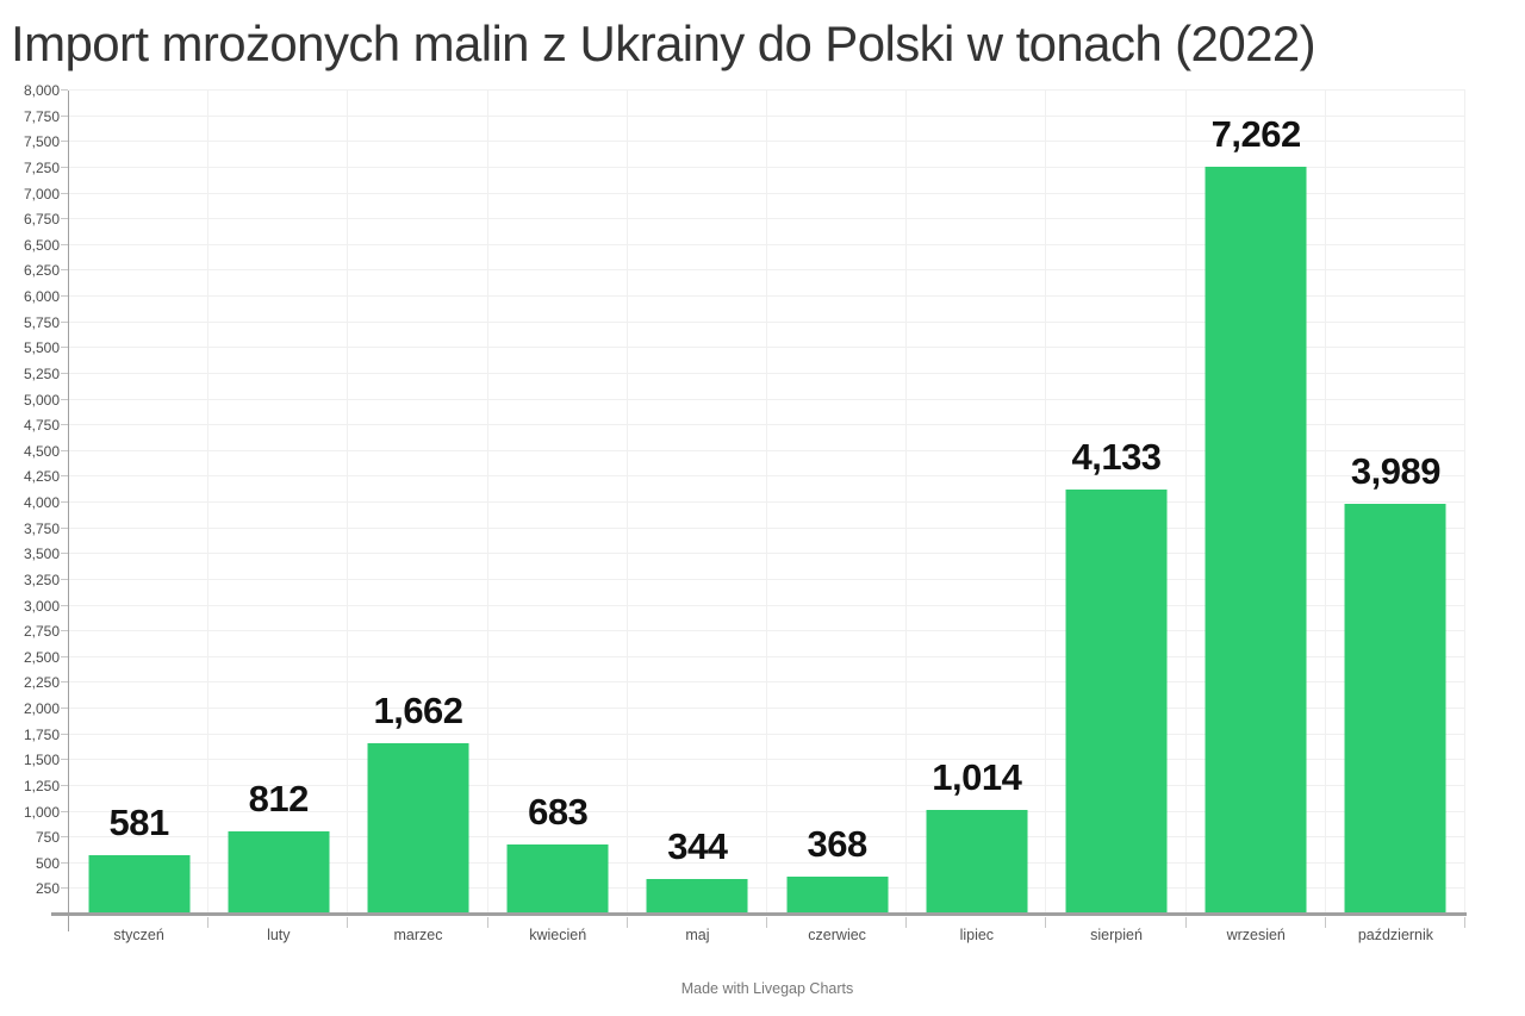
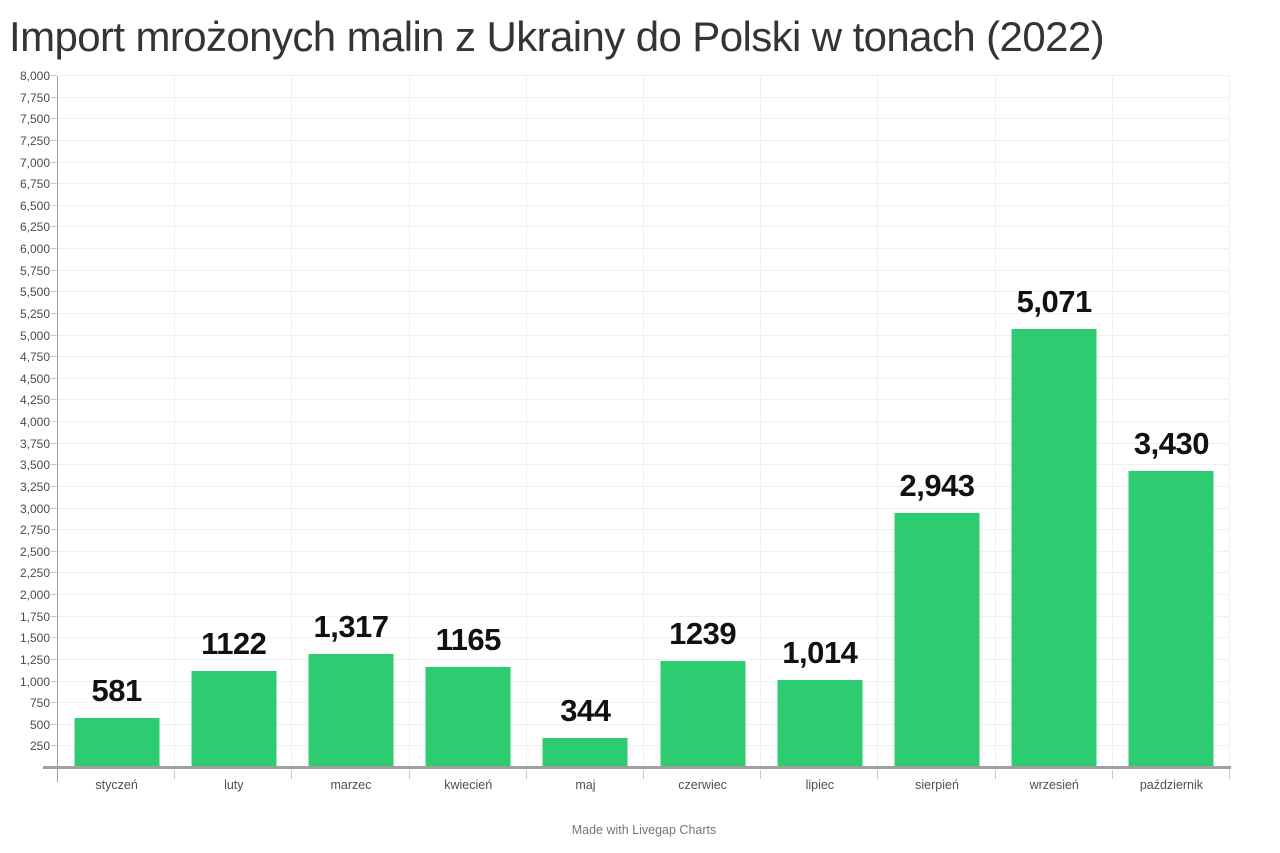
luty: 812 -> 1122
marzec: 1,662 -> 1,317
kwiecień: 683 -> 1165
czerwiec: 368 -> 1239
sierpień: 4,133 -> 2,943
wrzesień: 7,262 -> 5,071
październik: 3,989 -> 3,430
